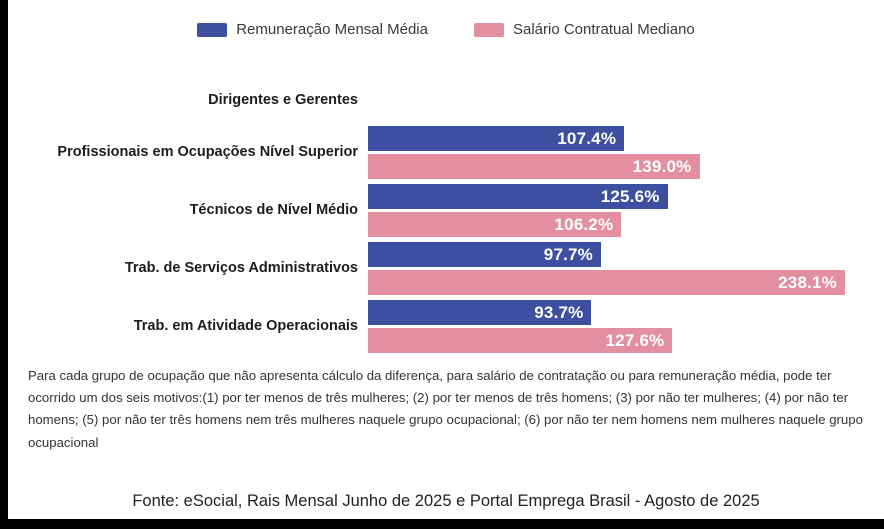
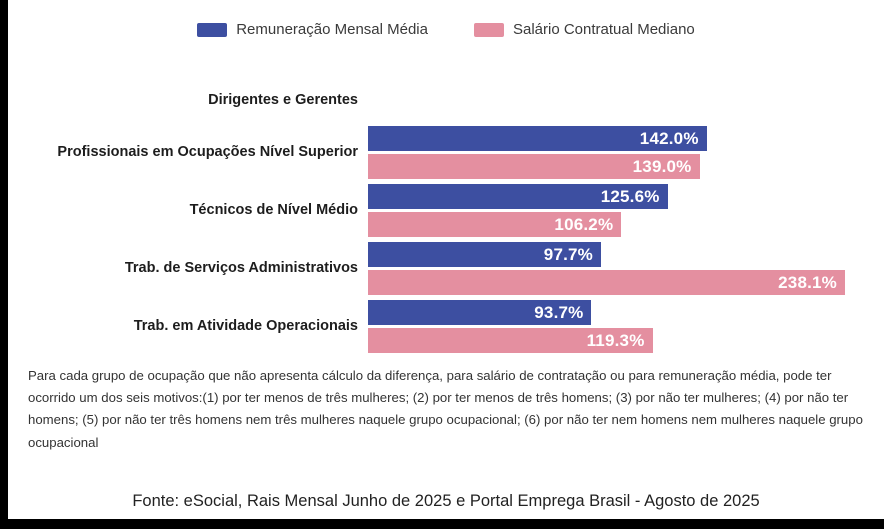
Remuneração Mensal Média/Profissionais em Ocupações Nível Superior: 107.4% -> 142.0%
Salário Contratual Mediano/Trab. em Atividade Operacionais: 127.6% -> 119.3%
